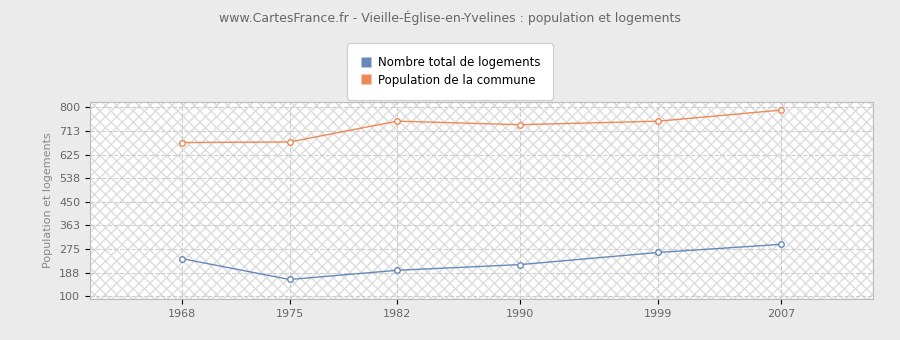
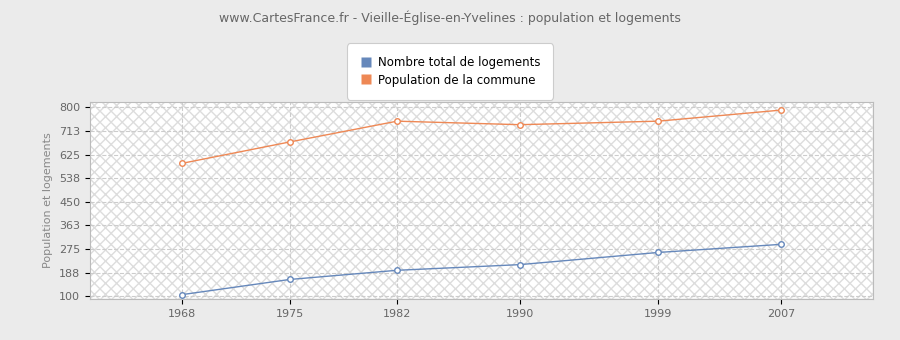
Nombre total de logements/1968: 240 -> 107
Population de la commune/1968: 670 -> 593
